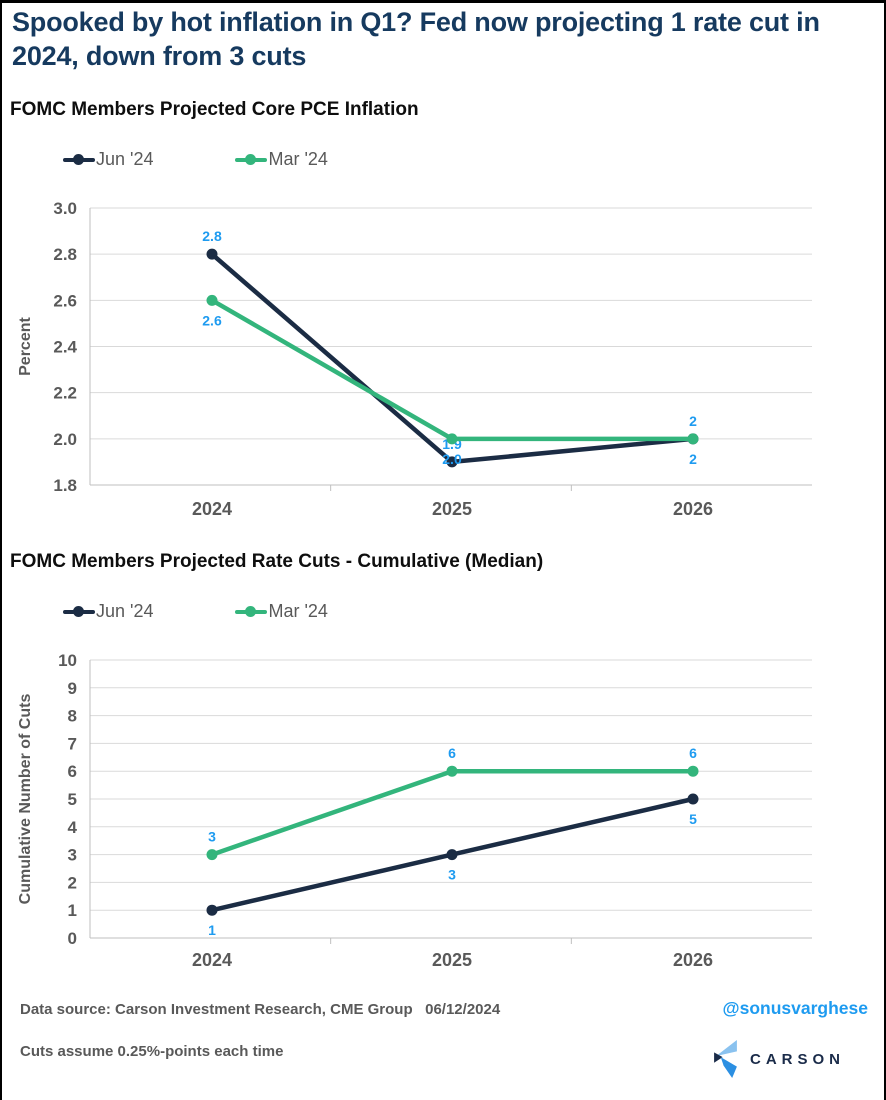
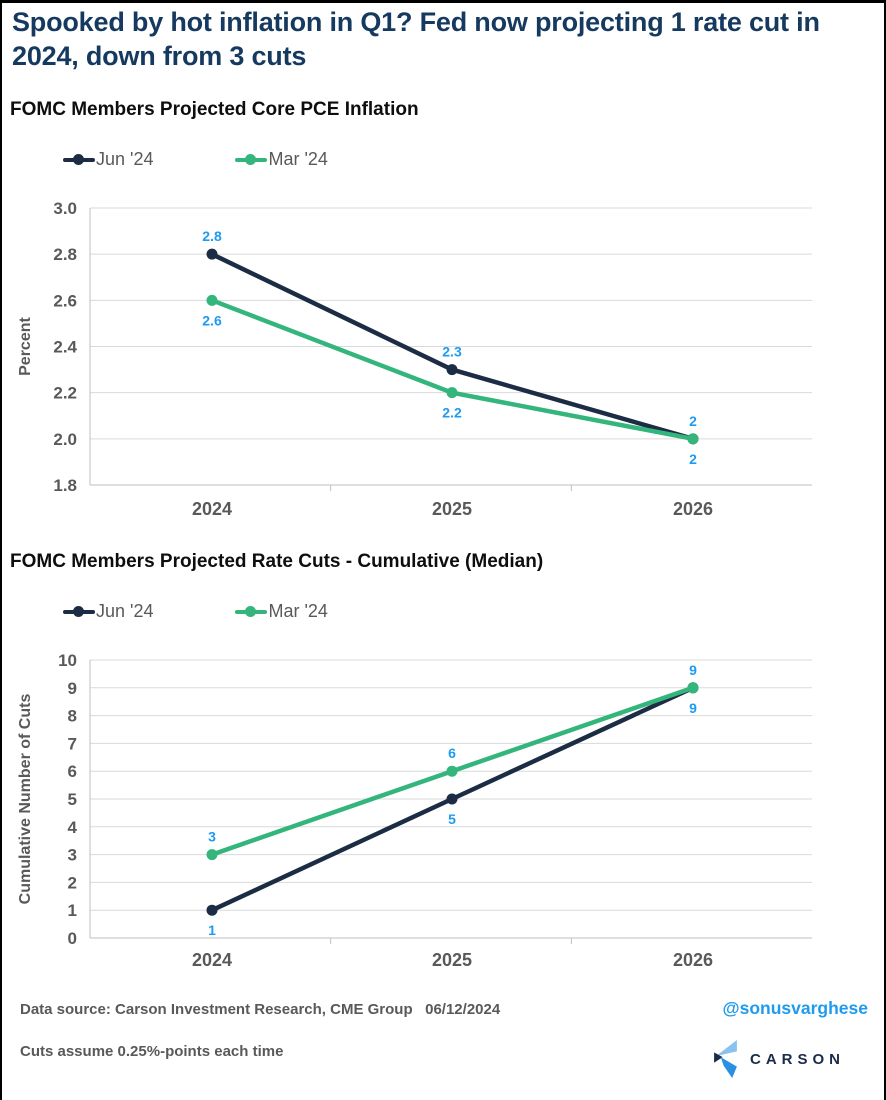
FOMC Members Projected Core PCE Inflation/Jun '24/2025: 1.9 -> 2.3
FOMC Members Projected Core PCE Inflation/Mar '24/2025: 2.0 -> 2.2
FOMC Members Projected Rate Cuts - Cumulative (Median)/Jun '24/2025: 3 -> 5
FOMC Members Projected Rate Cuts - Cumulative (Median)/Jun '24/2026: 5 -> 9
FOMC Members Projected Rate Cuts - Cumulative (Median)/Mar '24/2026: 6 -> 9
